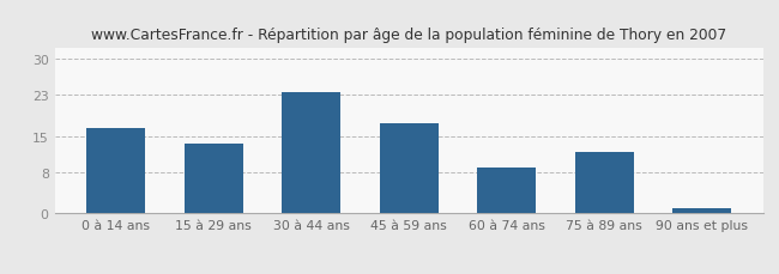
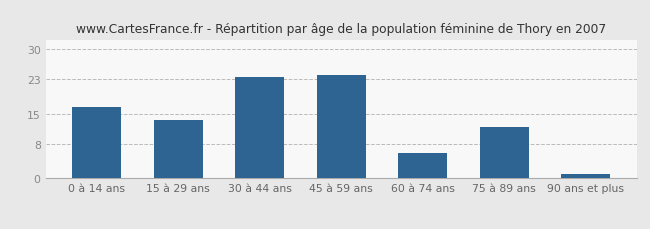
45 à 59 ans: 17.5 -> 24.0
60 à 74 ans: 9.0 -> 6.0
